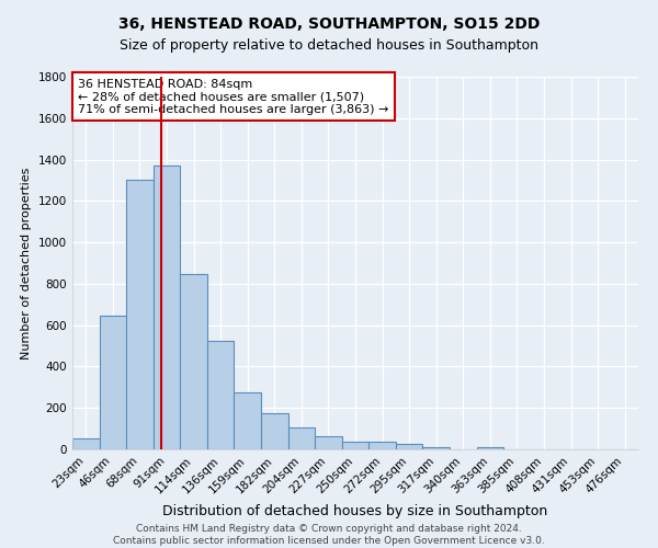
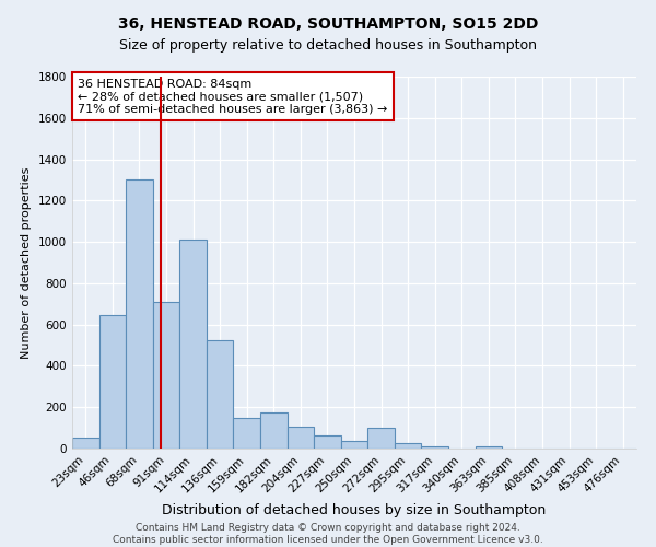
91sqm: 1370 -> 710
114sqm: 840 -> 1010
159sqm: 280 -> 150
272sqm: 40 -> 100
